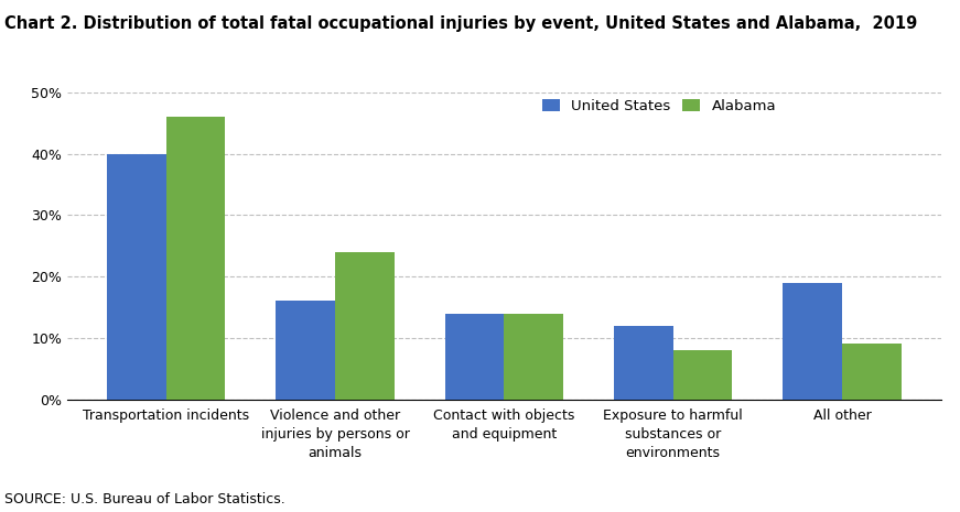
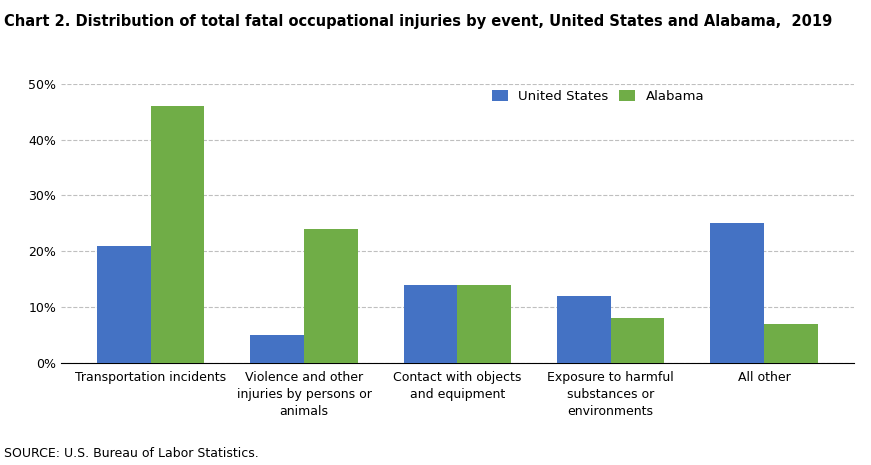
United States/Transportation incidents: 40% -> 21%
United States/Violence and other injuries by persons or animals: 16% -> 5%
United States/All other: 19% -> 25%
Alabama/All other: 9% -> 7%
